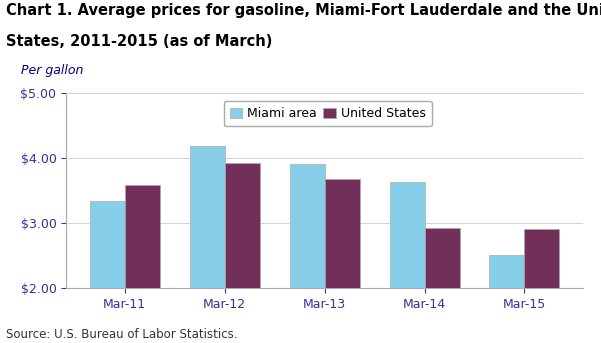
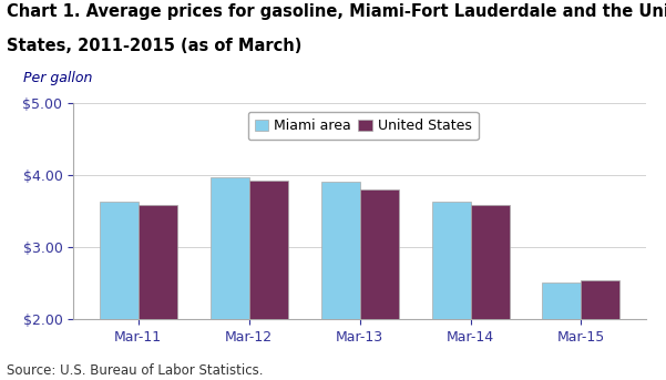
Miami area/Mar-11: $3.34 -> $3.63
Miami area/Mar-12: $4.18 -> $3.96
United States/Mar-13: $3.68 -> $3.79
United States/Mar-14: $2.92 -> $3.58
United States/Mar-15: $2.90 -> $2.54
